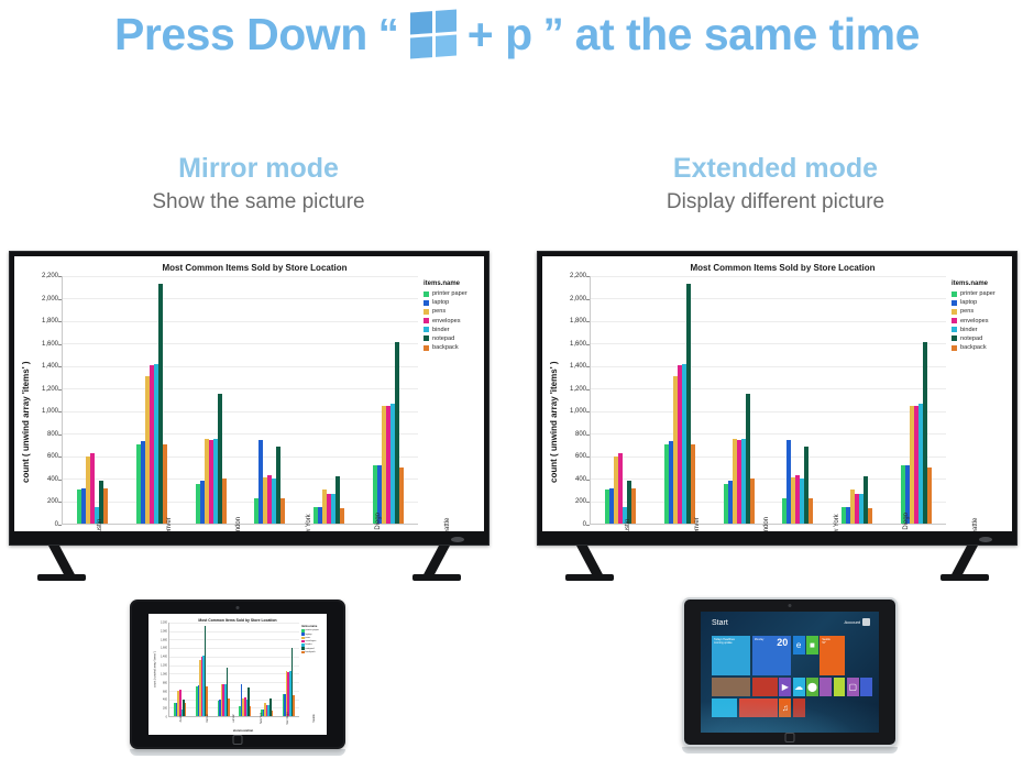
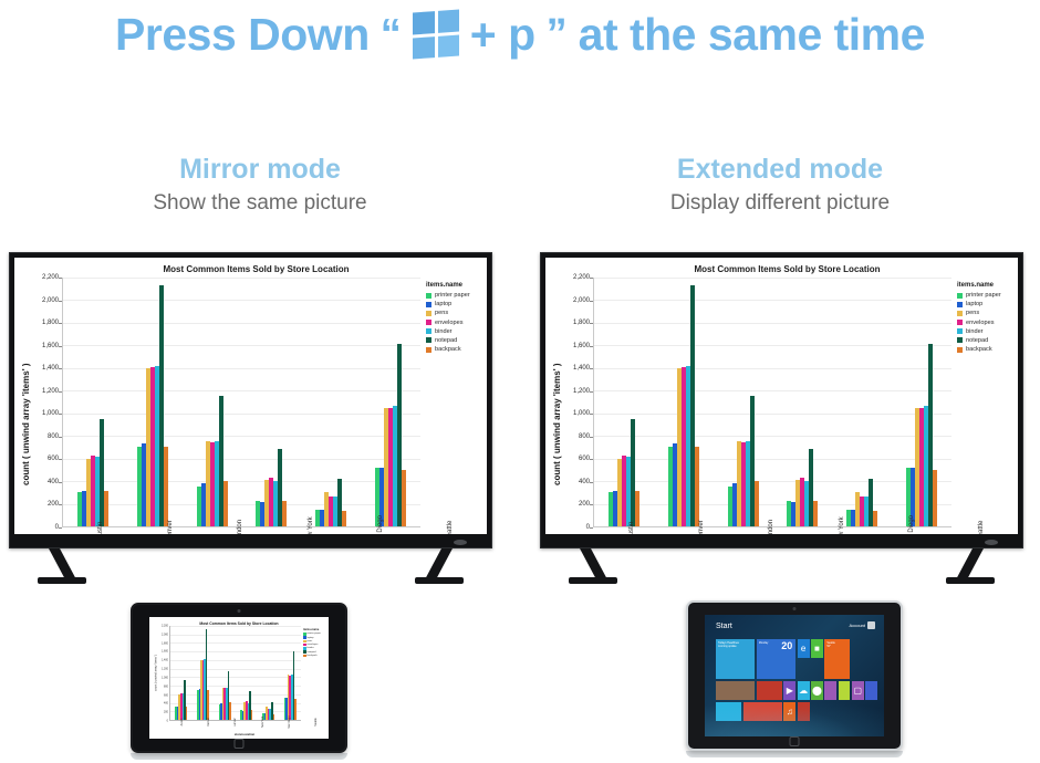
binder/Austin: 150 -> 620
notepad/Austin: 380 -> 940
pens/Denver: 1310 -> 1400
laptop/New York: 740 -> 220
